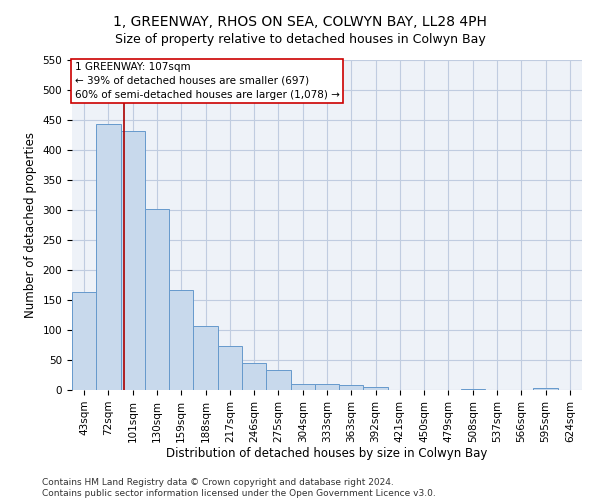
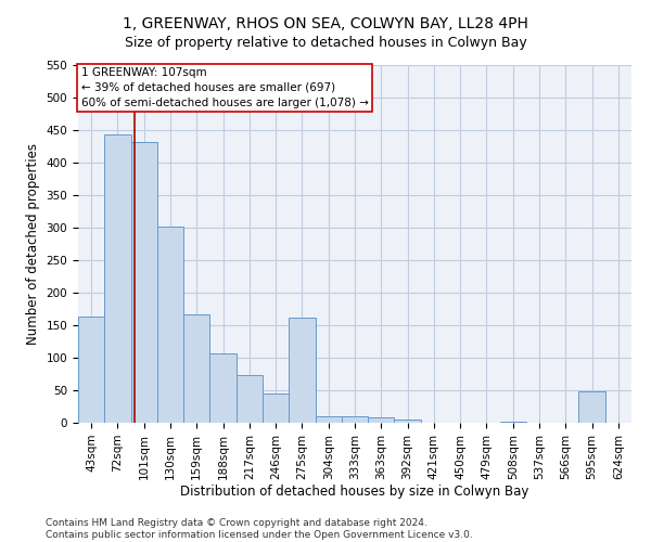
275sqm: 33 -> 162
595sqm: 4 -> 48
